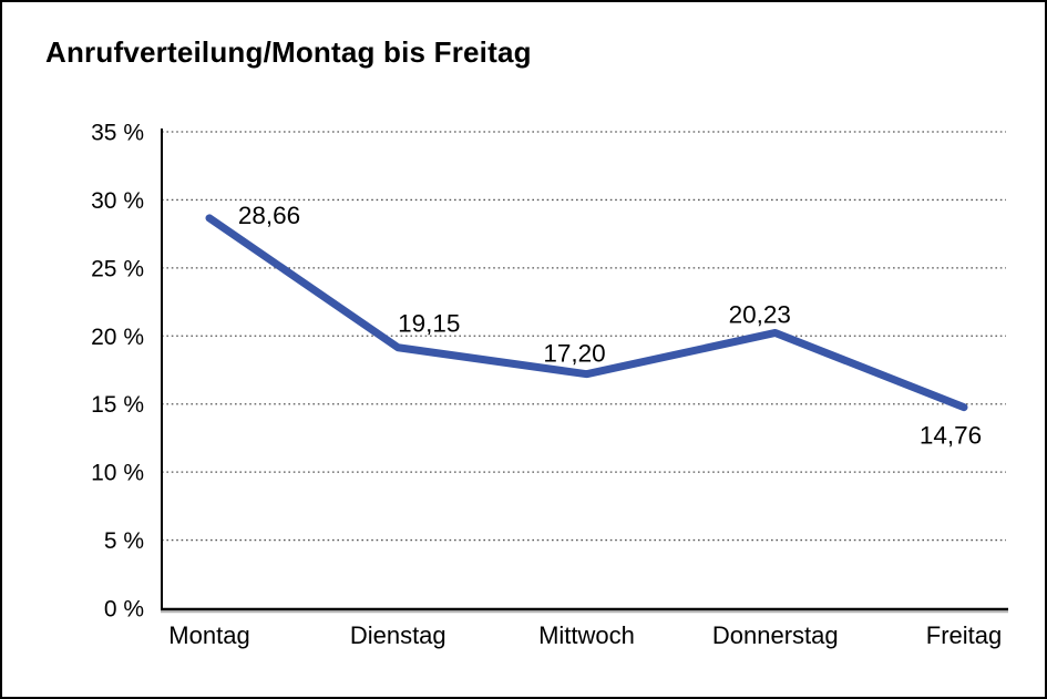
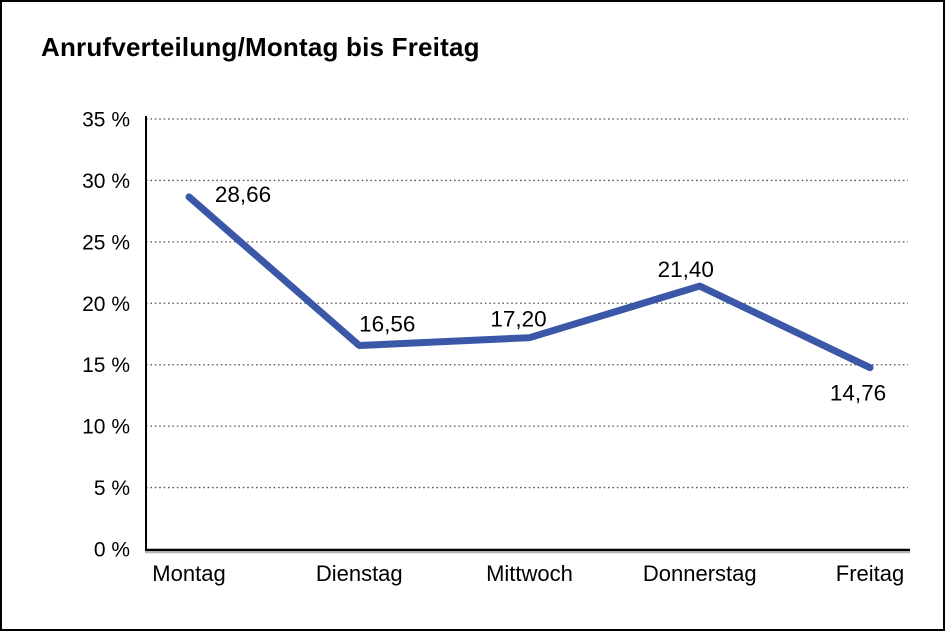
Dienstag: 19,15 -> 16,56
Donnerstag: 20,23 -> 21,40
